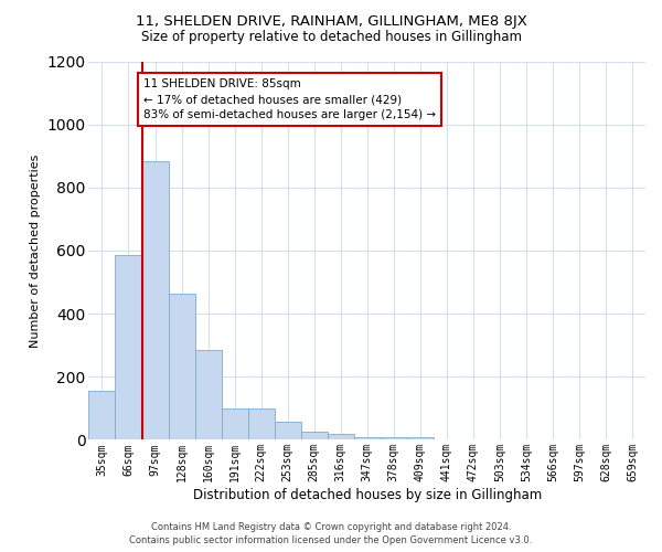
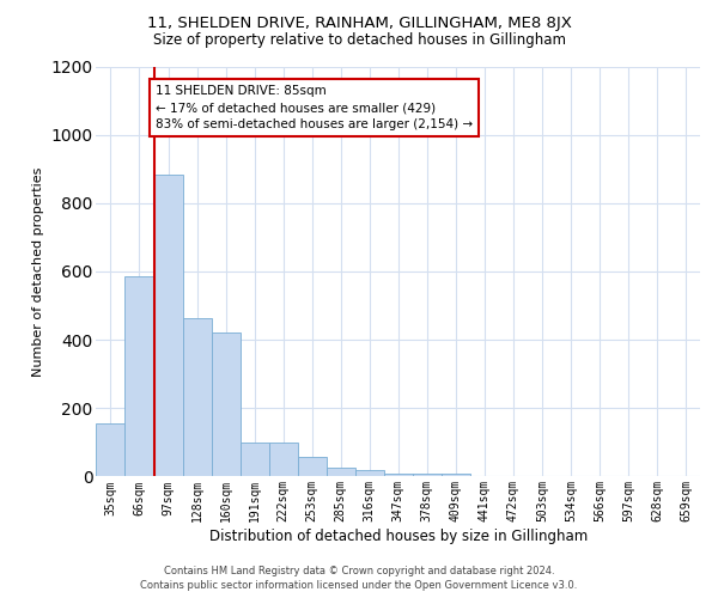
160sqm: 285 -> 420
